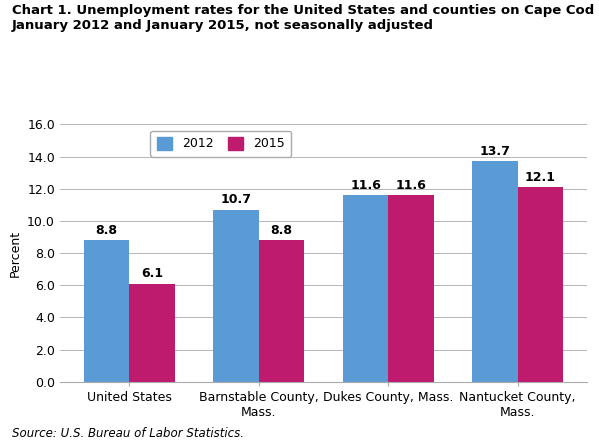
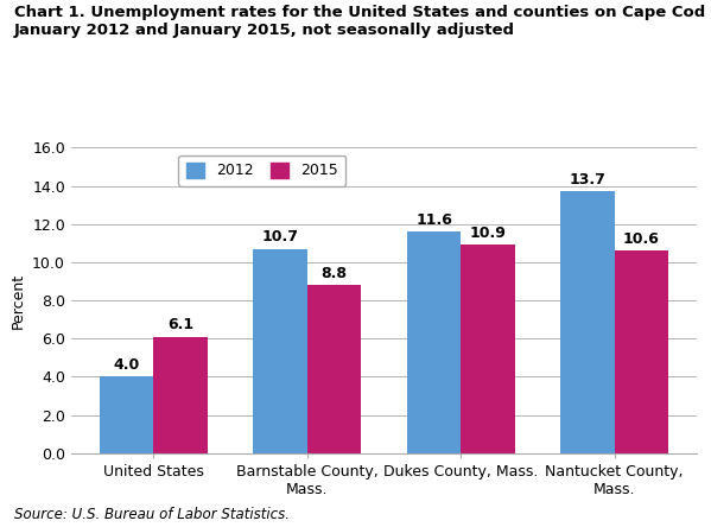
2012/United States: 8.8 -> 4.0
2015/Dukes County, Mass.: 11.6 -> 10.9
2015/Nantucket County, Mass.: 12.1 -> 10.6
